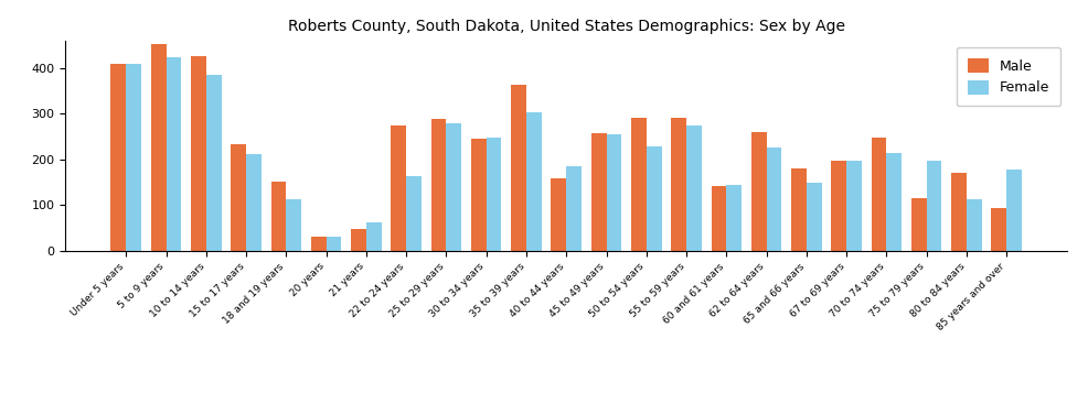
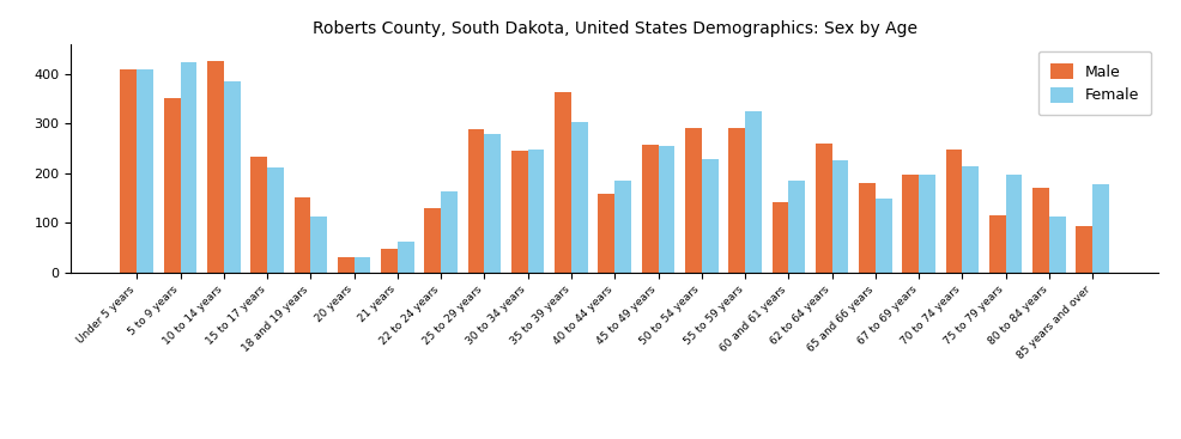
Male/5 to 9 years: 452 -> 350
Male/22 to 24 years: 273 -> 130
Female/55 to 59 years: 274 -> 325
Female/60 and 61 years: 144 -> 185
